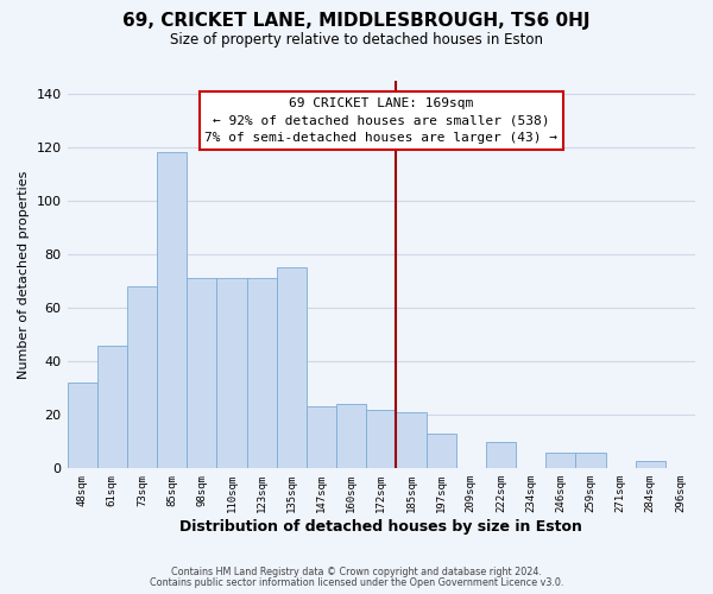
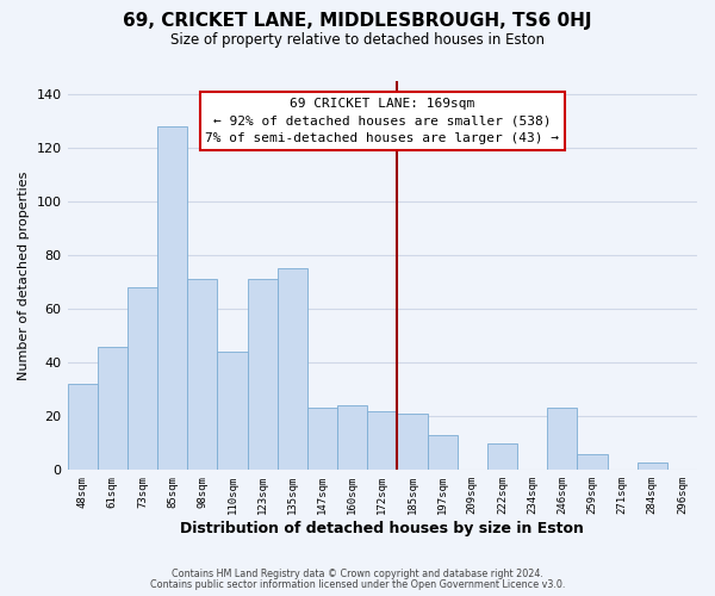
85sqm: 118 -> 128
110sqm: 71 -> 44
246sqm: 6 -> 23
